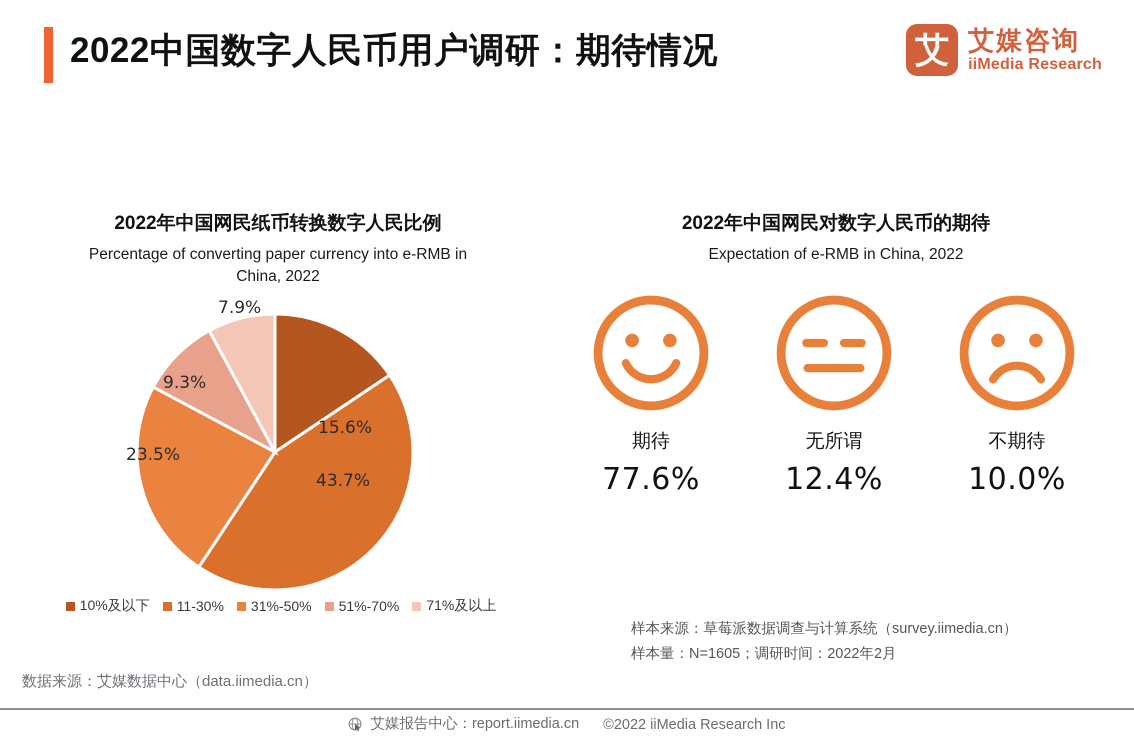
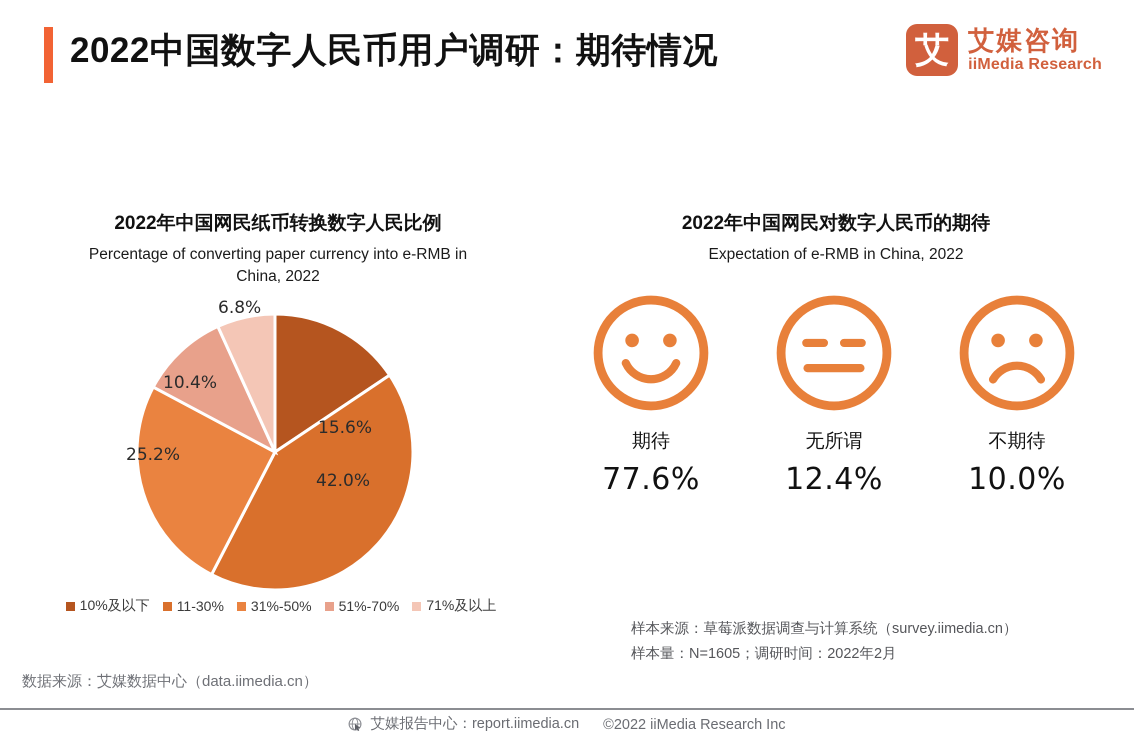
11-30%: 43.7% -> 42.0%
31%-50%: 23.5% -> 25.2%
51%-70%: 9.3% -> 10.4%
71%及以上: 7.9% -> 6.8%
